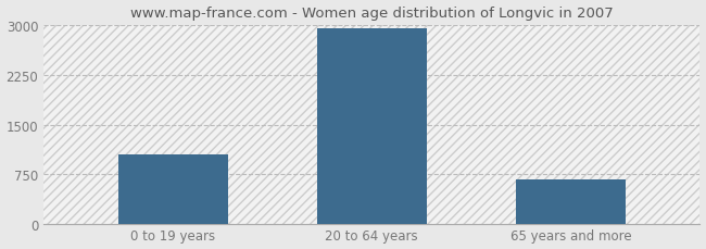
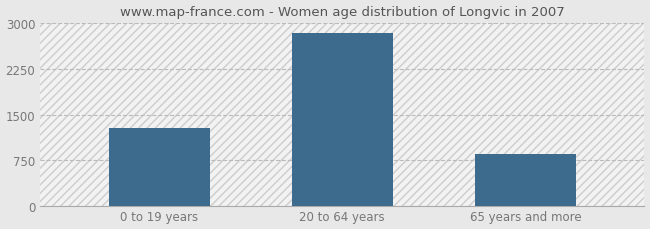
0 to 19 years: 1050 -> 1280
20 to 64 years: 2950 -> 2840
65 years and more: 670 -> 860
